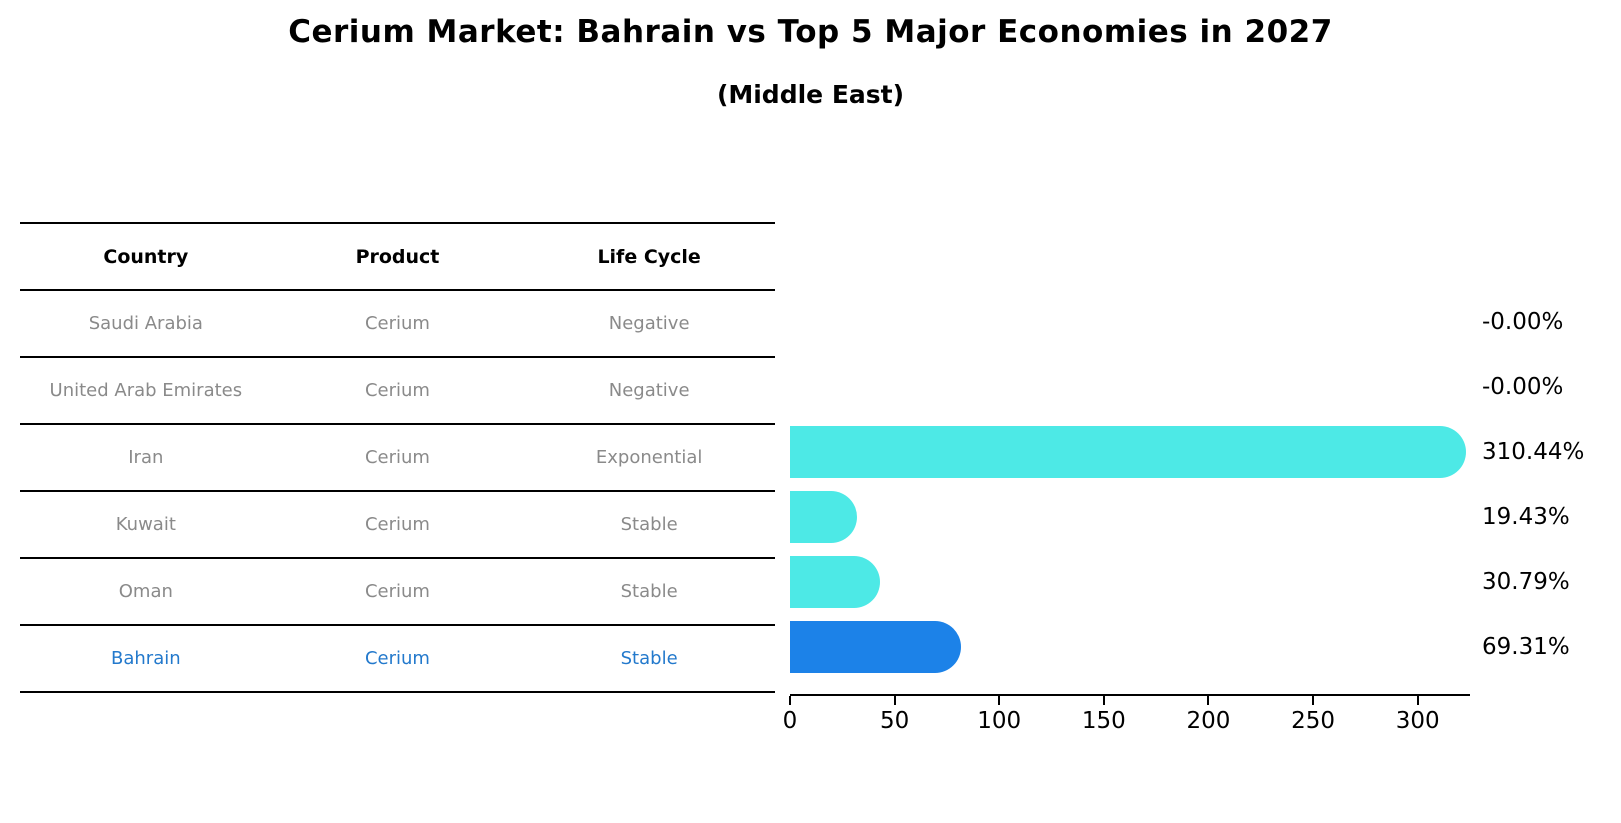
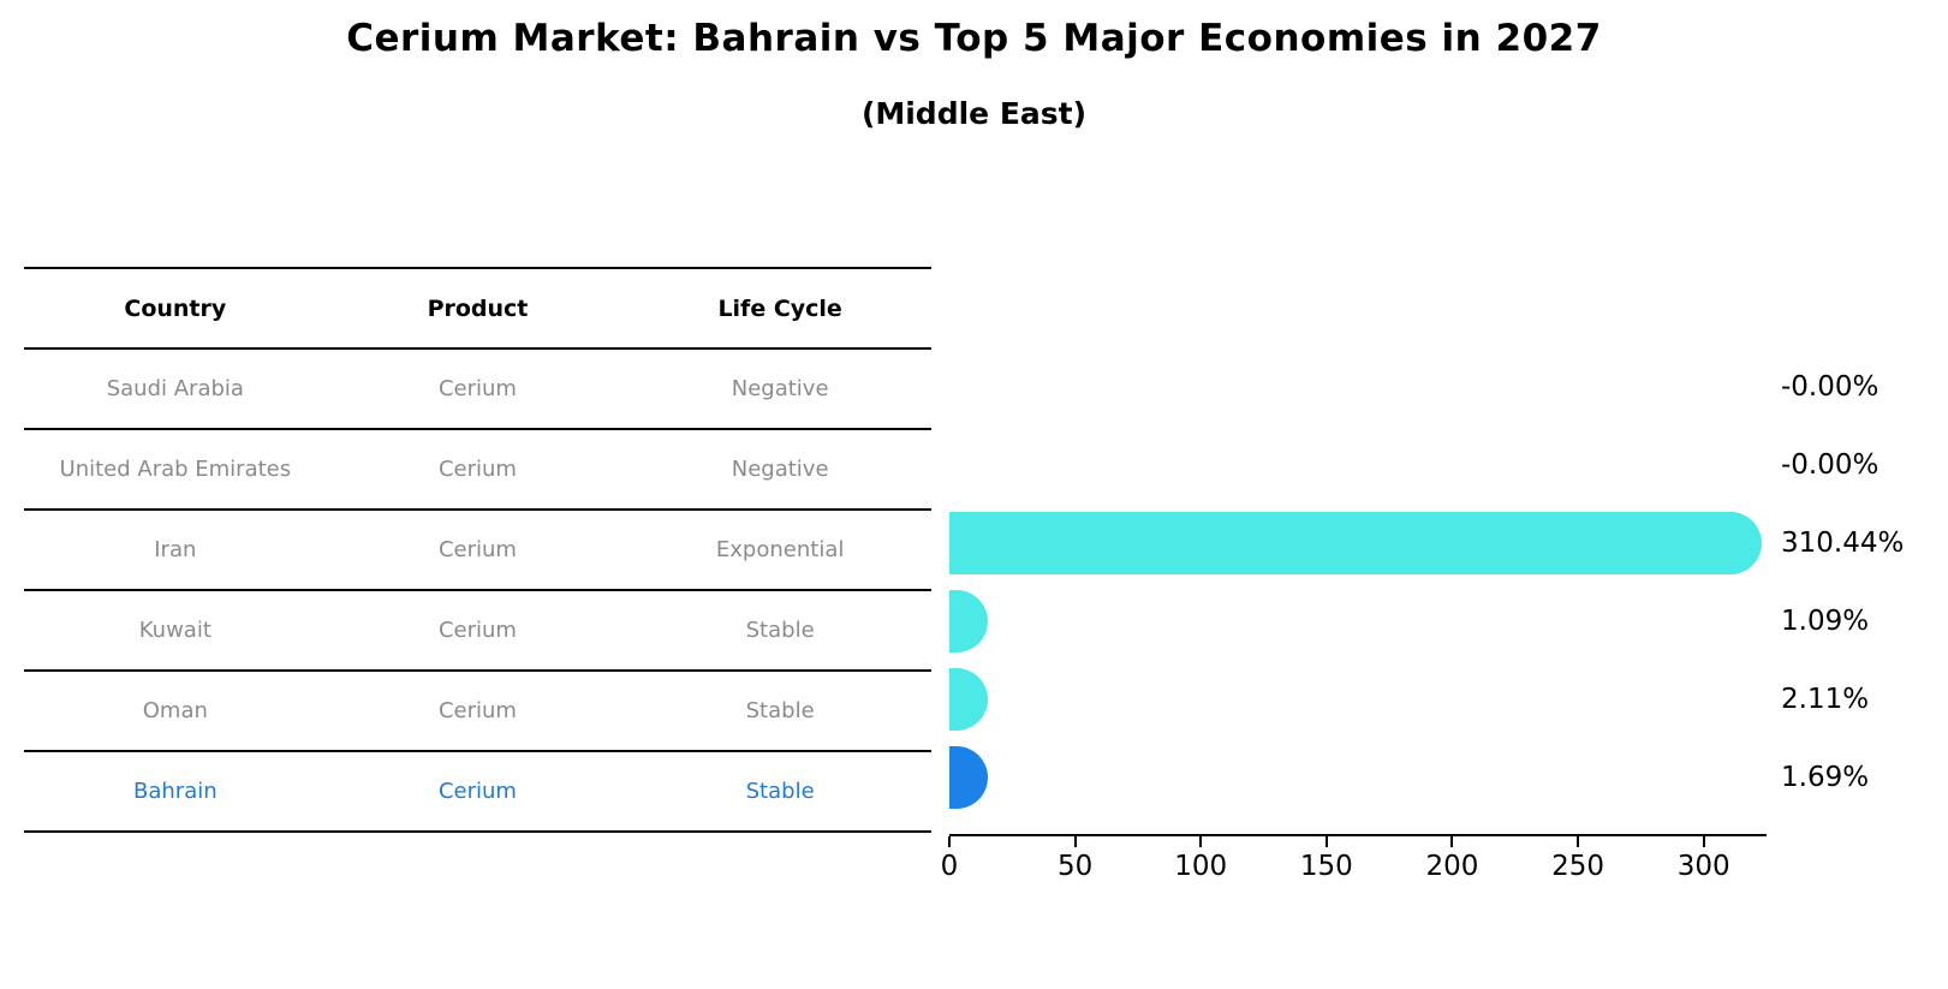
Kuwait: 19.43% -> 1.09%
Oman: 30.79% -> 2.11%
Bahrain: 69.31% -> 1.69%
